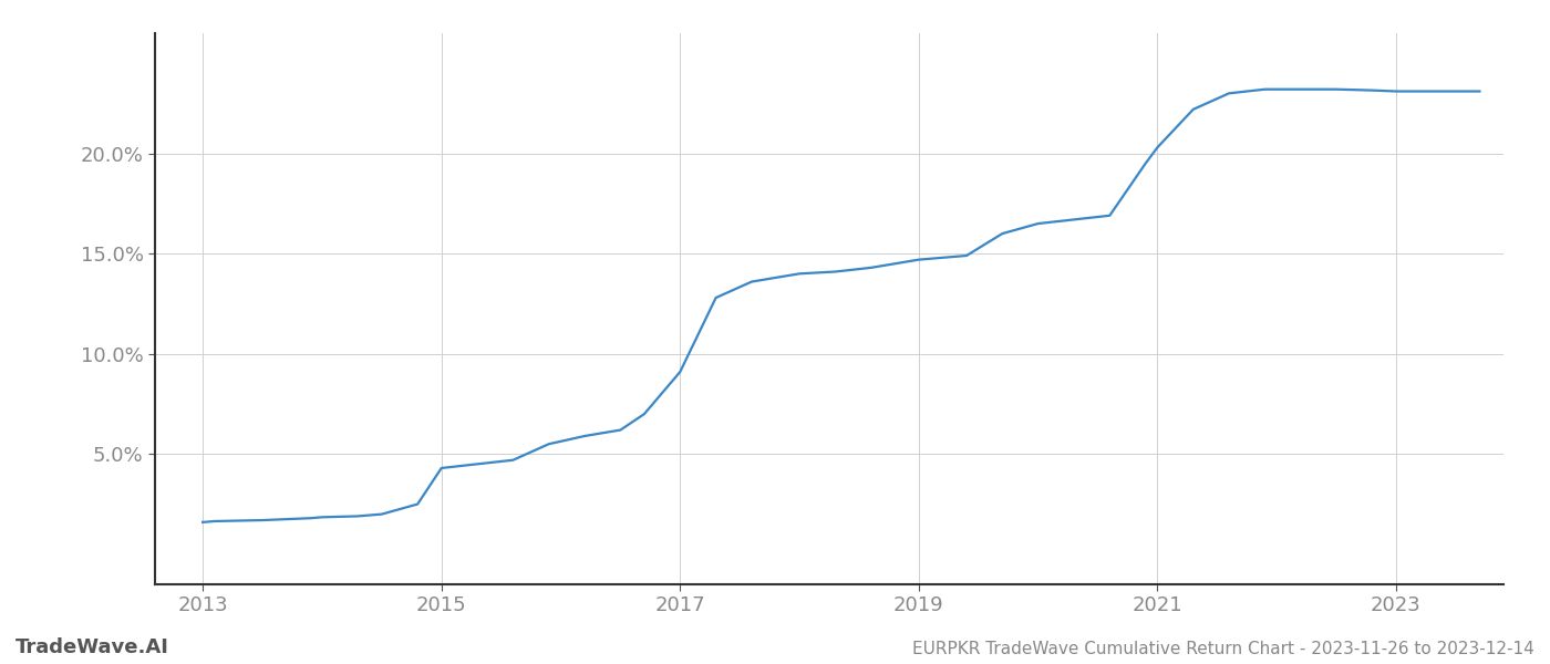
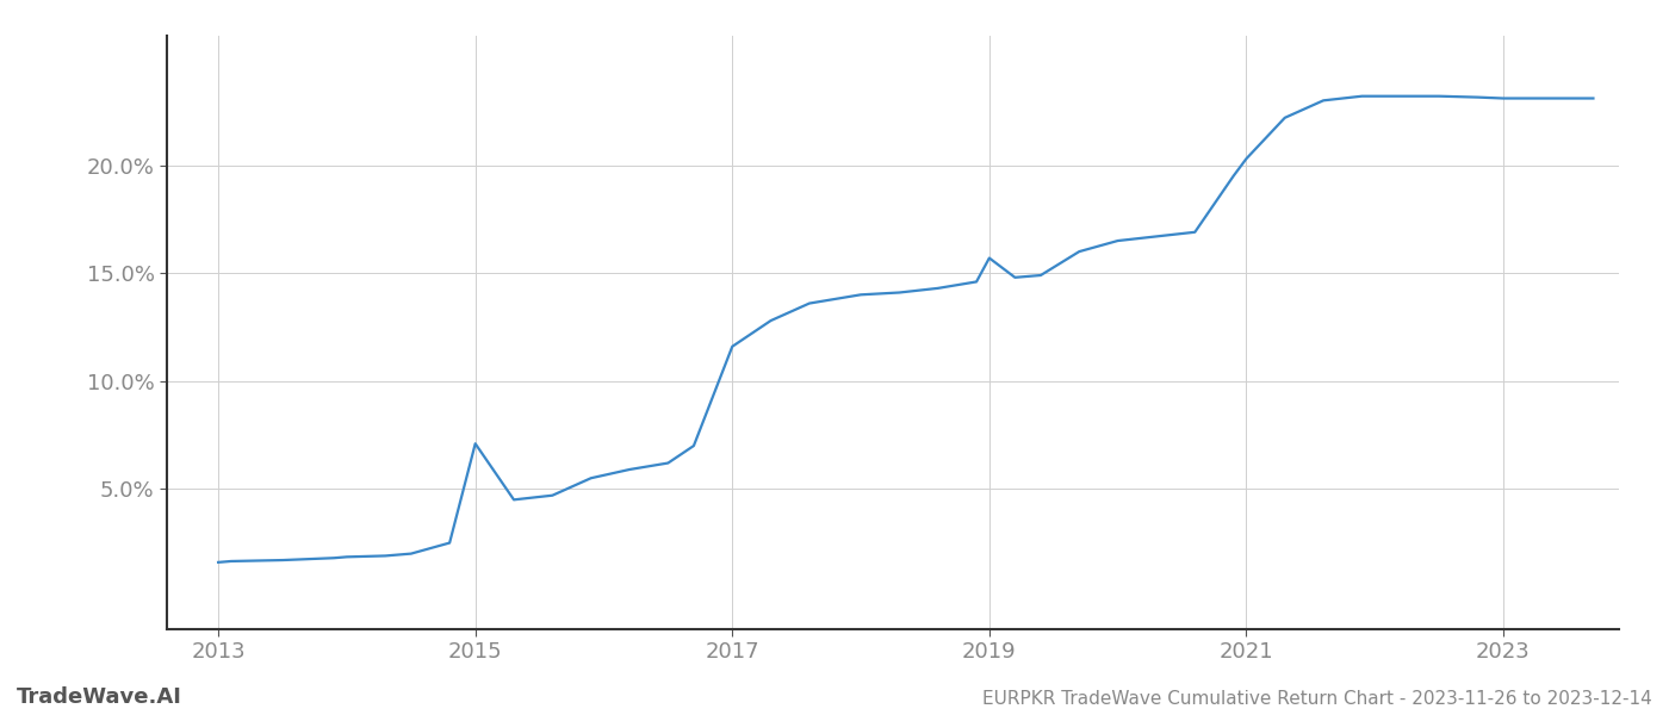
2015: 4.3% -> 7.1%
2017: 9.1% -> 11.6%
2019: 14.7% -> 15.7%
